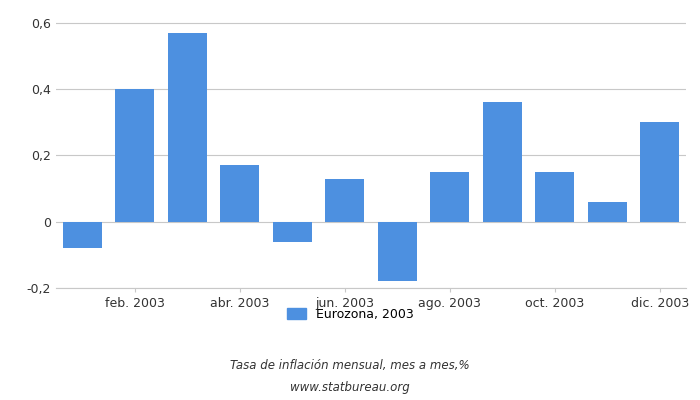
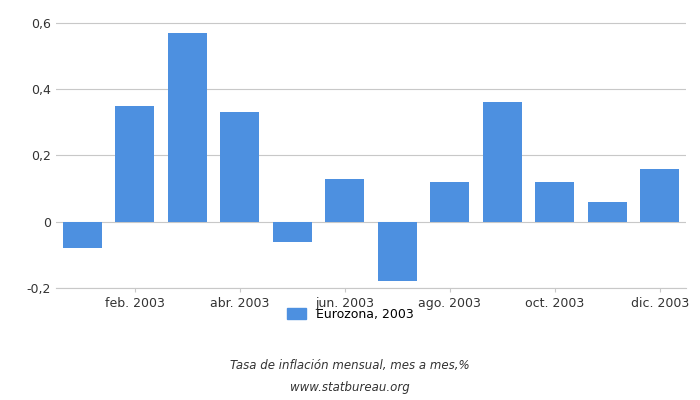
feb. 2003: 0,40 -> 0,35
abr. 2003: 0,17 -> 0,33
ago. 2003: 0,15 -> 0,12
oct. 2003: 0,15 -> 0,12
dic. 2003: 0,30 -> 0,16
